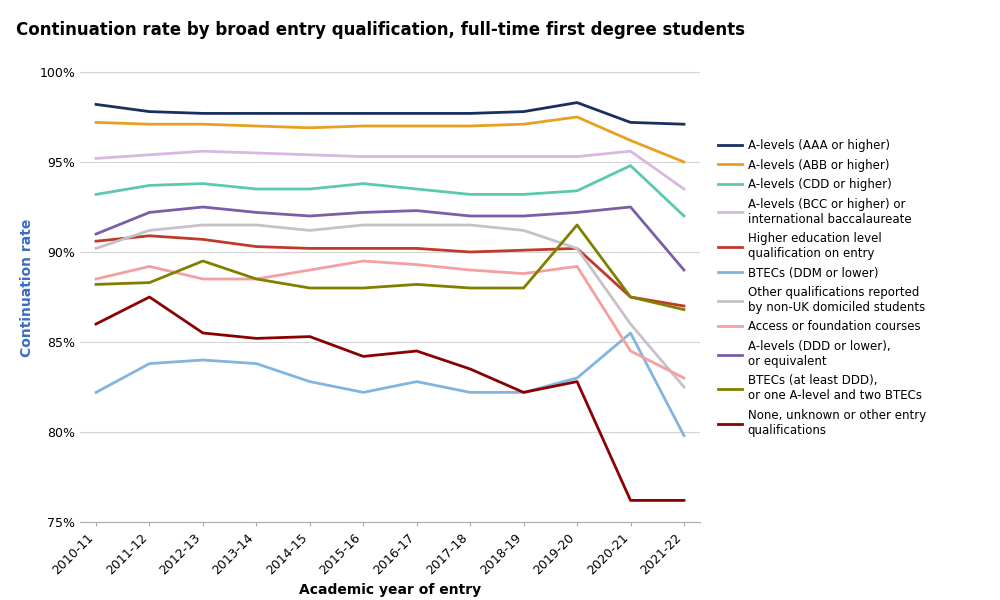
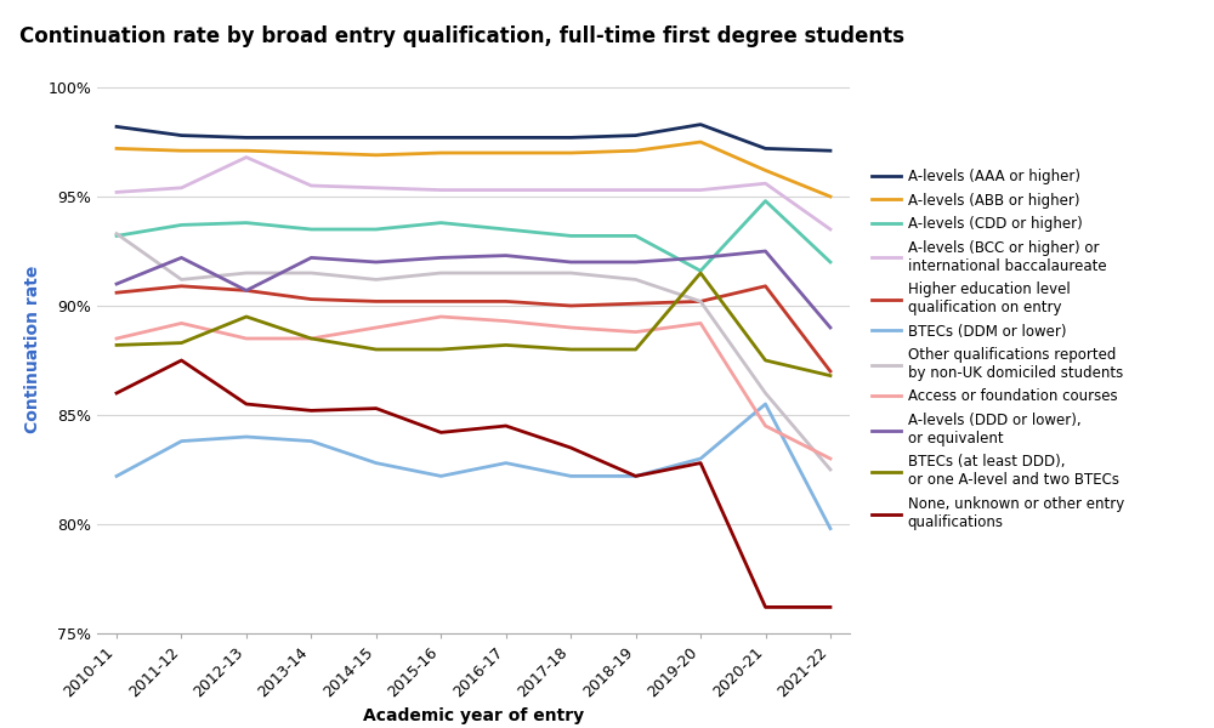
Other qualifications reported by non-UK domiciled students/2010-11: 90.2% -> 93.3%
A-levels (BCC or higher) or international baccalaureate/2012-13: 95.6% -> 96.8%
A-levels (DDD or lower), or equivalent/2012-13: 92.5% -> 90.7%
A-levels (CDD or higher)/2019-20: 93.4% -> 91.6%
Higher education level qualification on entry/2020-21: 87.5% -> 90.9%
